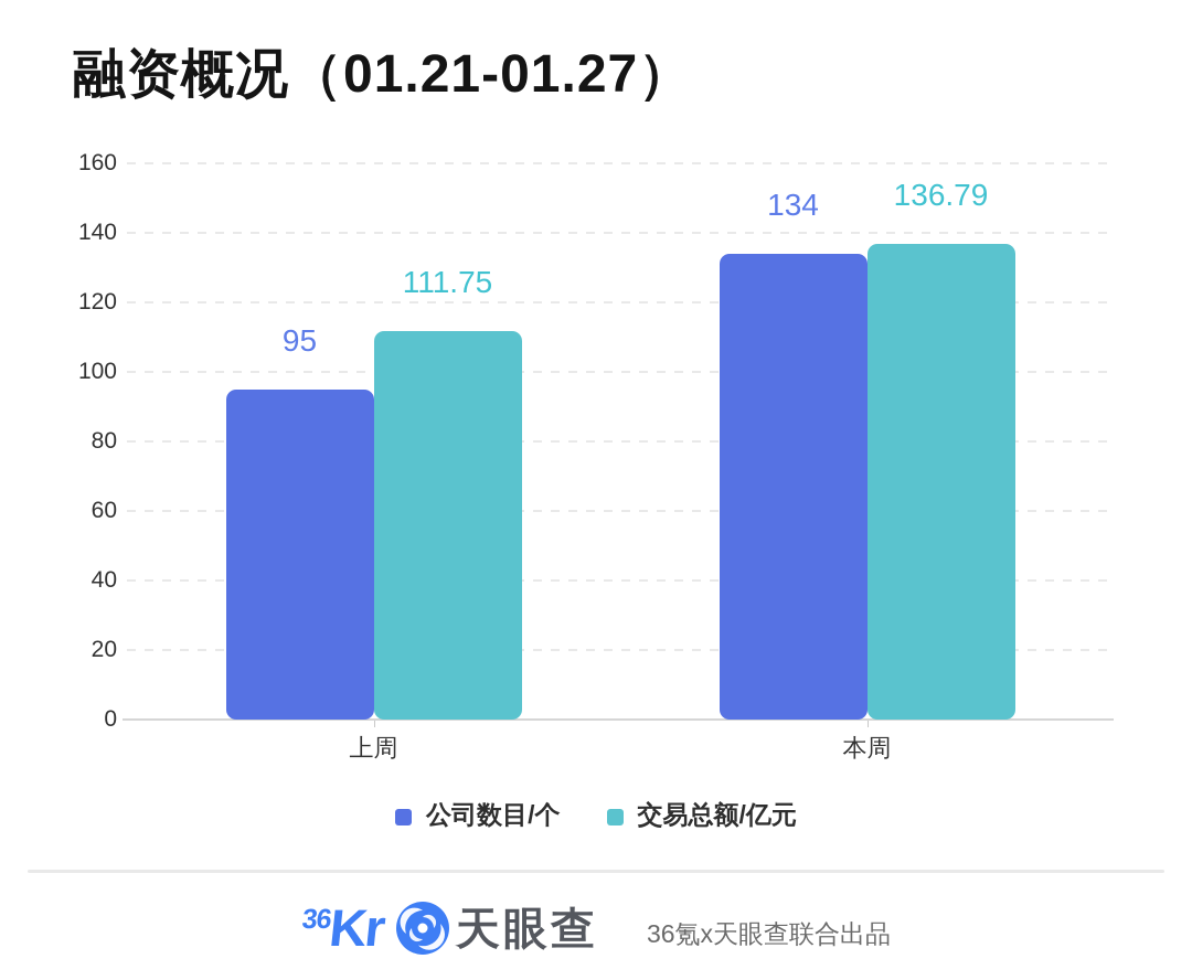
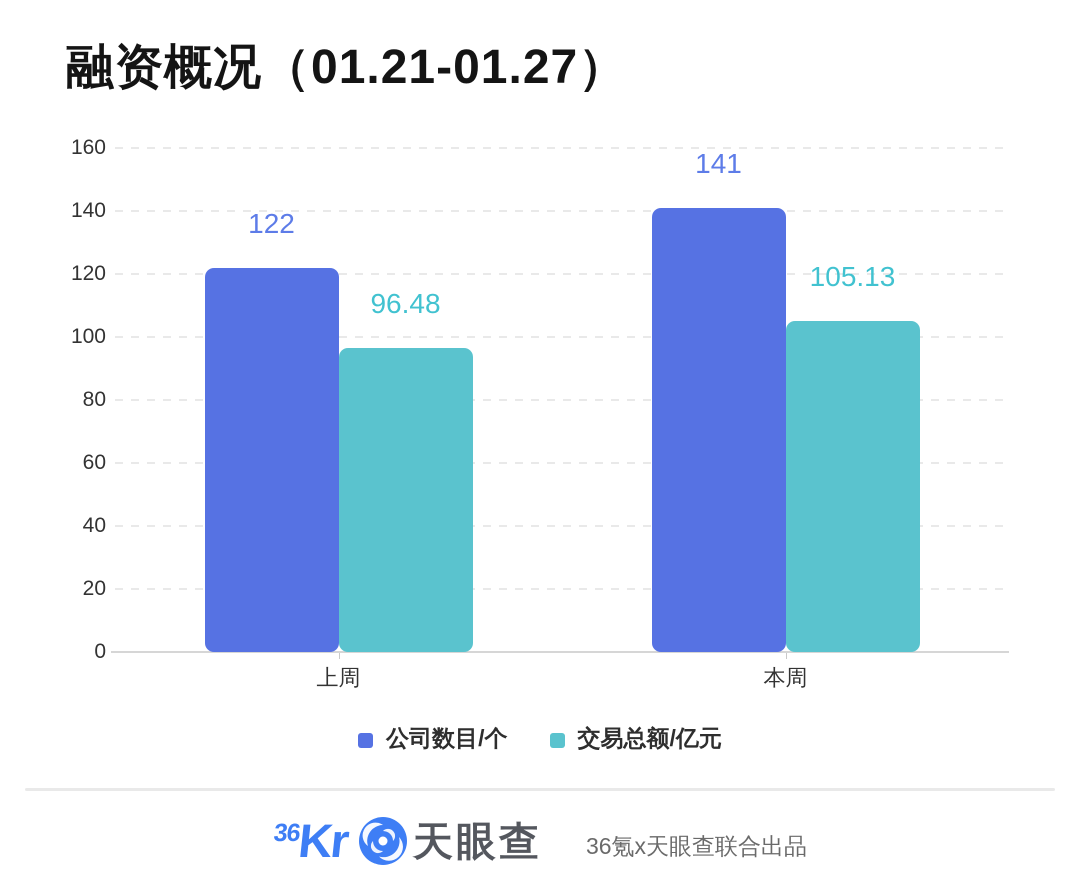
公司数目/个/上周: 95 -> 122
交易总额/亿元/上周: 111.75 -> 96.48
公司数目/个/本周: 134 -> 141
交易总额/亿元/本周: 136.79 -> 105.13
